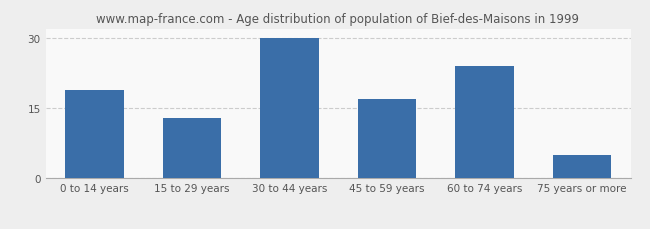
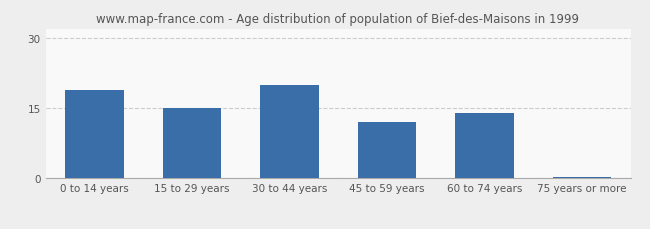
15 to 29 years: 13.0 -> 15.0
30 to 44 years: 30.0 -> 20.0
45 to 59 years: 17.0 -> 12.0
60 to 74 years: 24.0 -> 14.0
75 years or more: 5.0 -> 0.3
